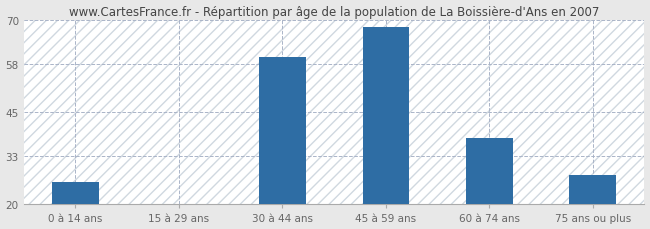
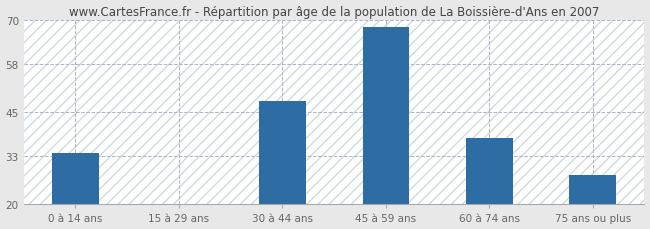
0 à 14 ans: 26 -> 34
30 à 44 ans: 60 -> 48
